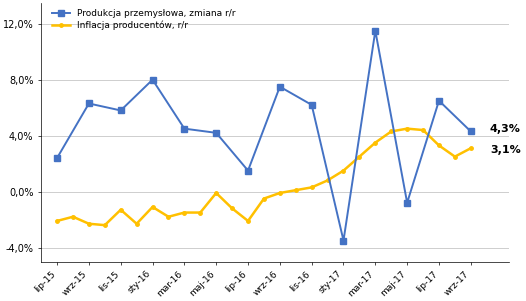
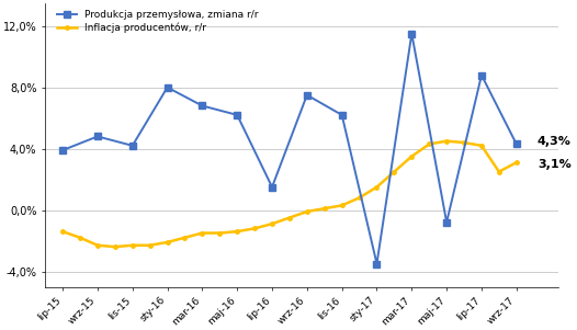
Produkcja przemysłowa, zmiana r/r/lip-15: 2,4% -> 3,9%
Inflacja producentów, r/r/lip-15: -2,1% -> -1,4%
Produkcja przemysłowa, zmiana r/r/wrz-15: 6,3% -> 4,8%
Produkcja przemysłowa, zmiana r/r/lis-15: 5,8% -> 4,2%
Inflacja producentów, r/r/lis-15: -1,3% -> -2,3%
Inflacja producentów, r/r/sty-16: -1,1% -> -2,1%
Produkcja przemysłowa, zmiana r/r/mar-16: 4,5% -> 6,8%
Produkcja przemysłowa, zmiana r/r/maj-16: 4,2% -> 6,2%
Inflacja producentów, r/r/maj-16: -0,1% -> -1,4%
Inflacja producentów, r/r/lip-16: -2,1% -> -0,9%
Produkcja przemysłowa, zmiana r/r/lip-17: 6,5% -> 8,8%
Inflacja producentów, r/r/lip-17: 3,3% -> 4,2%
